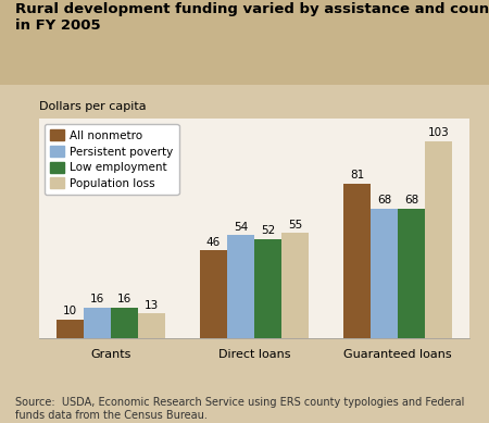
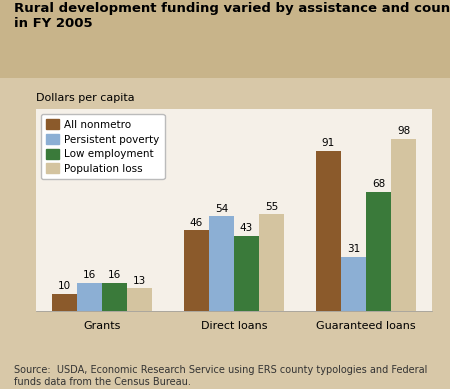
Low employment/Direct loans: 52 -> 43
All nonmetro/Guaranteed loans: 81 -> 91
Persistent poverty/Guaranteed loans: 68 -> 31
Population loss/Guaranteed loans: 103 -> 98
